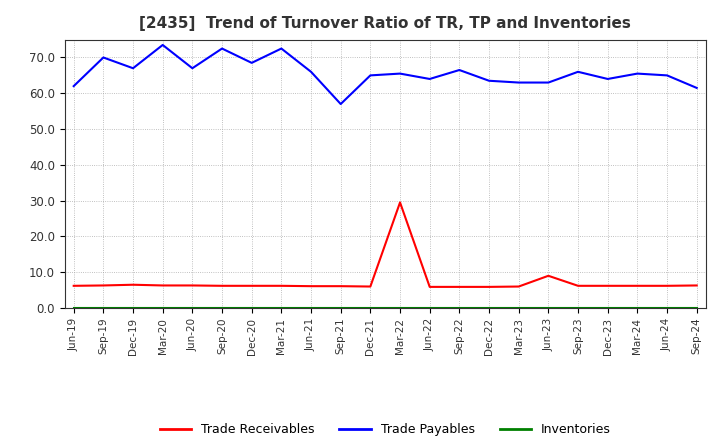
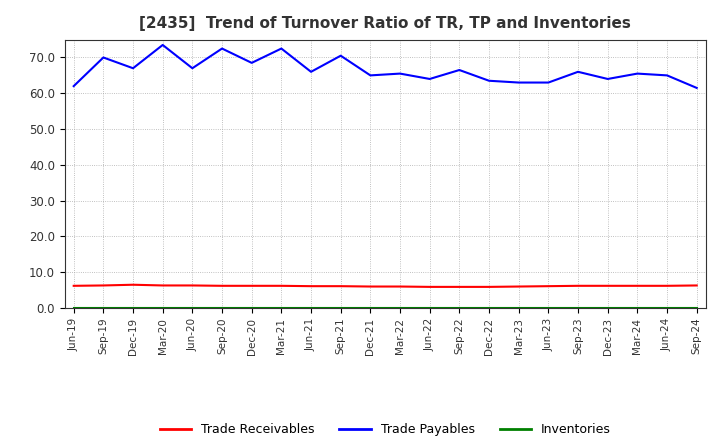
Trade Payables/Sep-21: 57.0 -> 70.5
Trade Receivables/Mar-22: 29.5 -> 6.0
Trade Receivables/Jun-23: 9.0 -> 6.1
